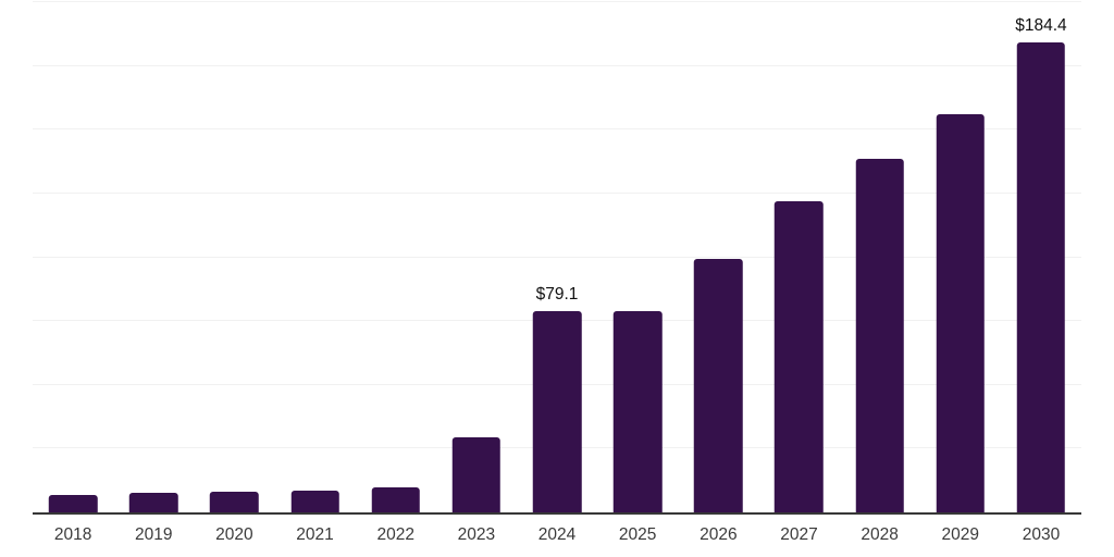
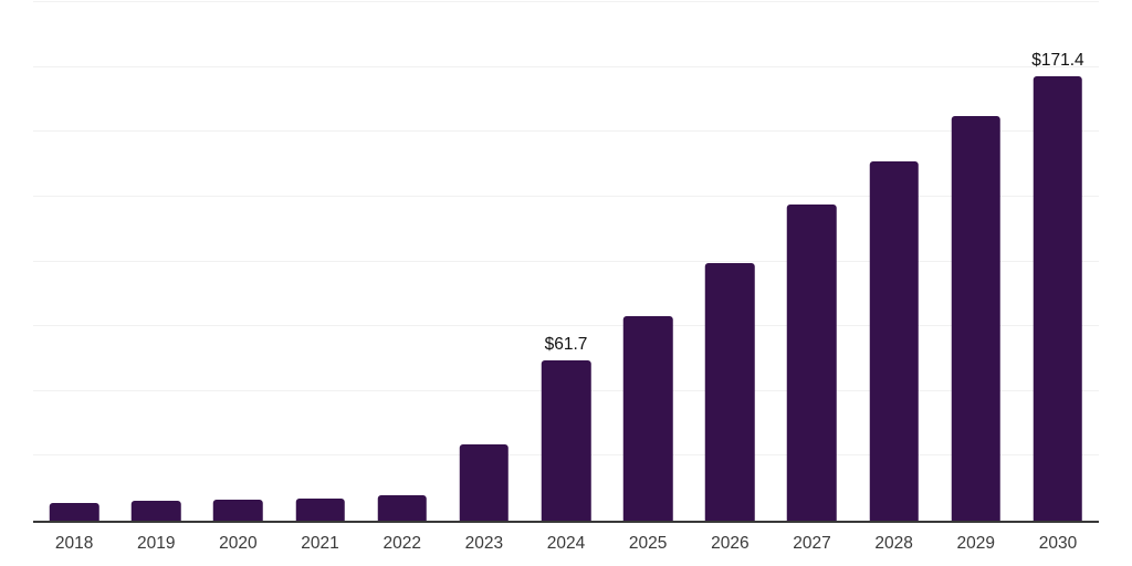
2024: $79.1 -> $61.7
2030: $184.4 -> $171.4
